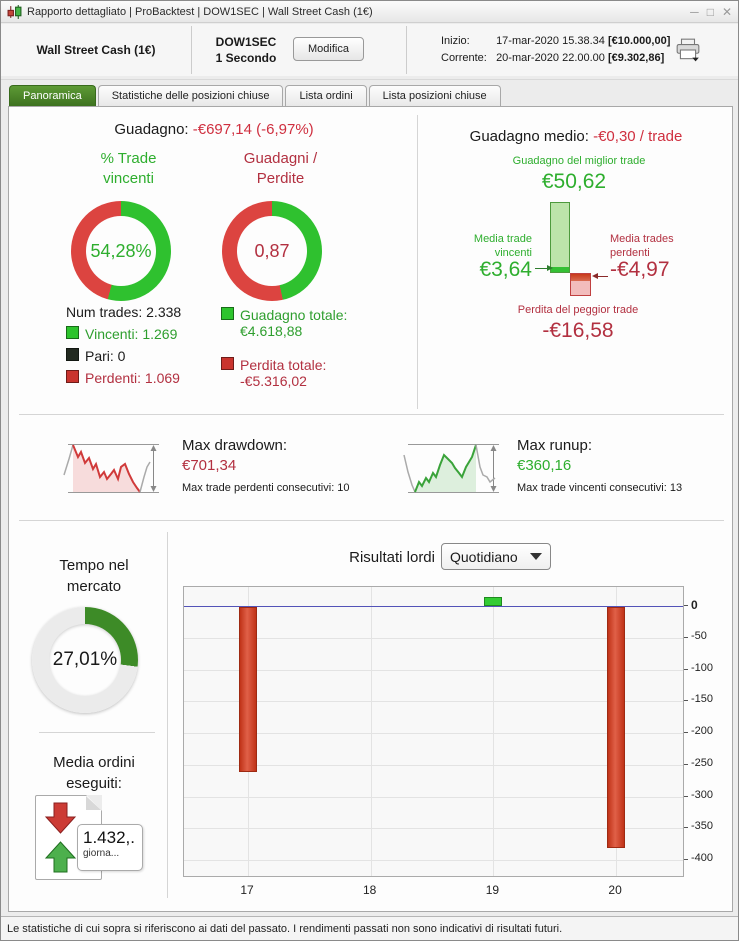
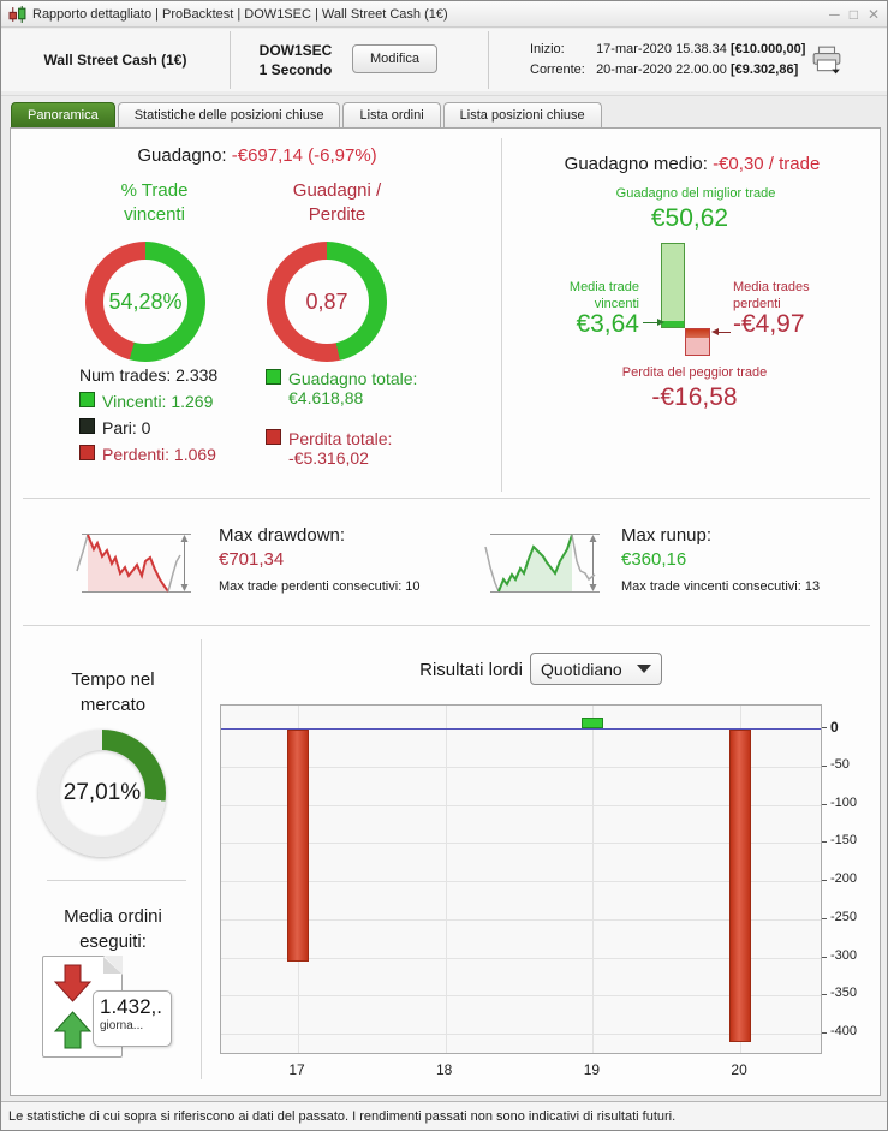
17: -260 -> -300
20: -380 -> -410
